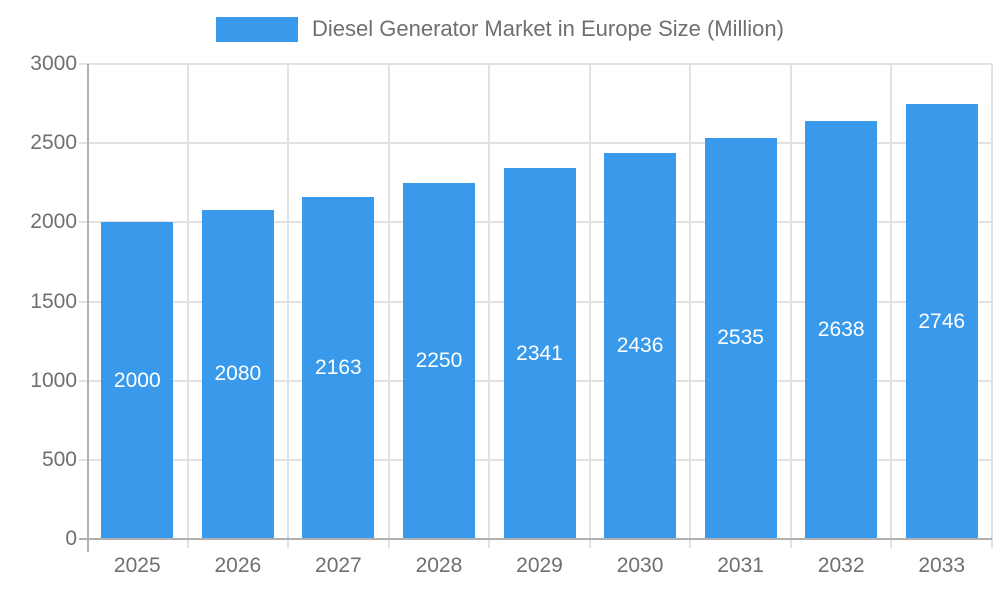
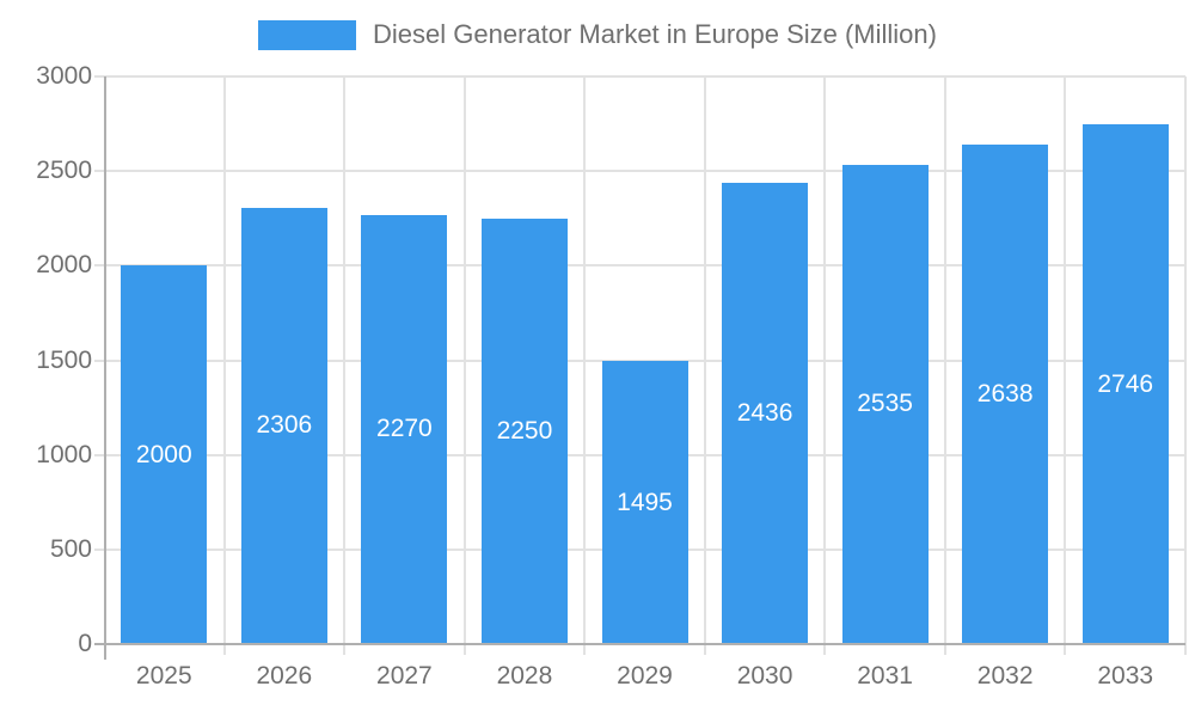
2026: 2080 -> 2306
2027: 2163 -> 2270
2029: 2341 -> 1495
